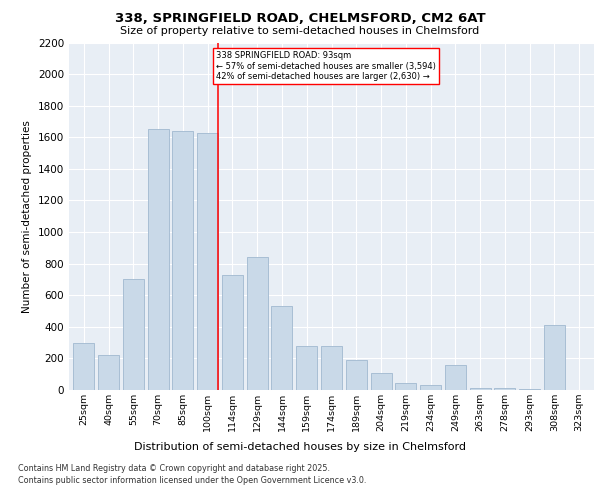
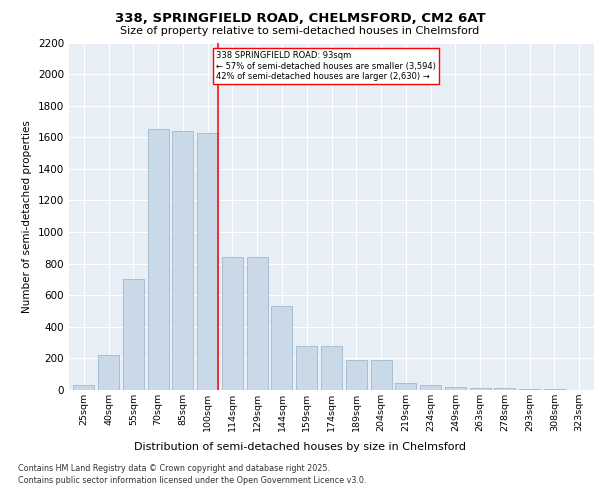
25sqm: 300 -> 30
114sqm: 730 -> 840
204sqm: 110 -> 190
249sqm: 160 -> 20
308sqm: 410 -> 0
